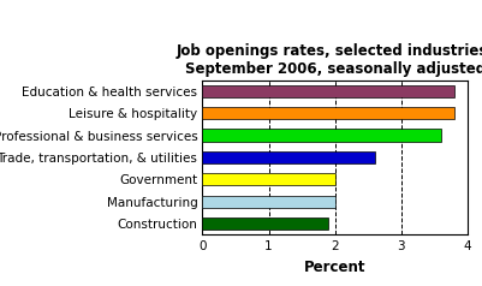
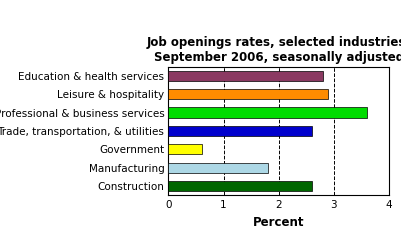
Education & health services: 3.8 -> 2.8
Leisure & hospitality: 3.8 -> 2.9
Government: 2.0 -> 0.6
Manufacturing: 2.0 -> 1.8
Construction: 1.9 -> 2.6
